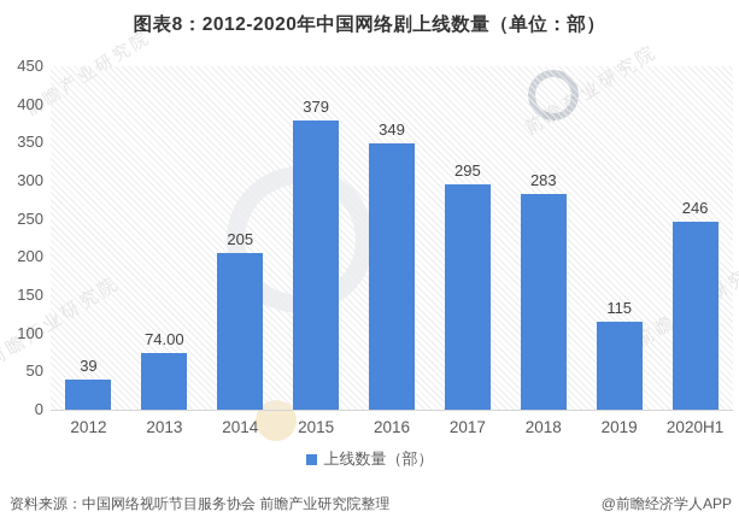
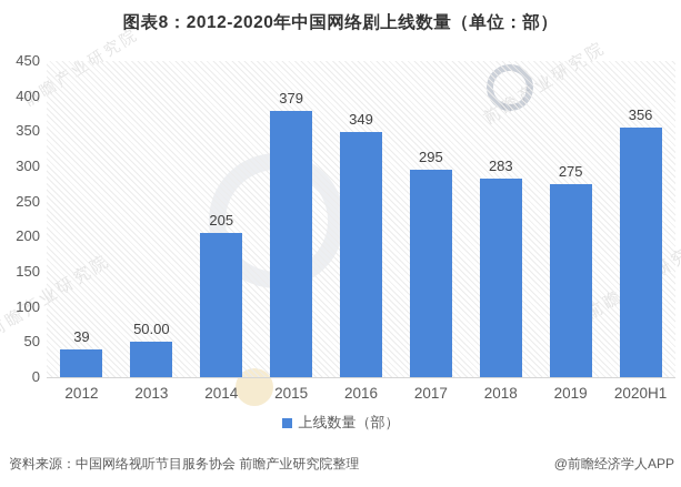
2013: 74.00 -> 50.00
2019: 115 -> 275
2020H1: 246 -> 356
